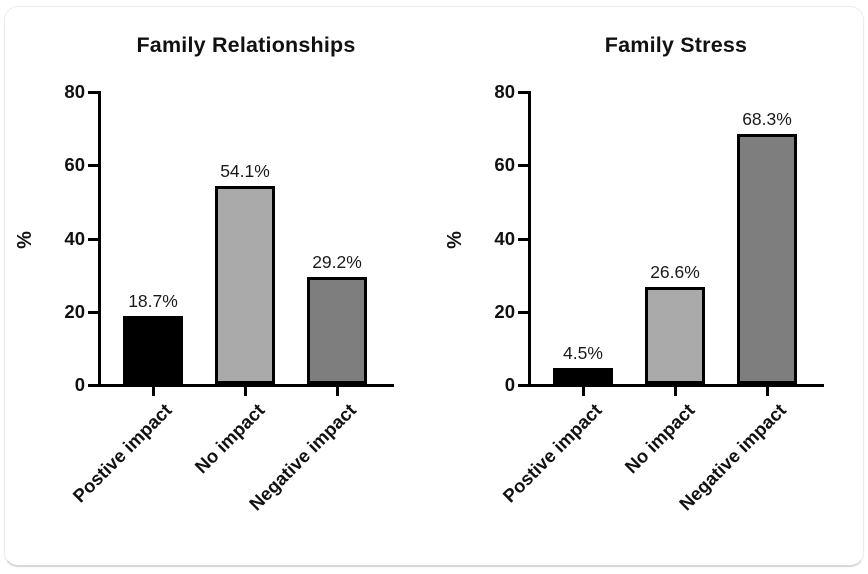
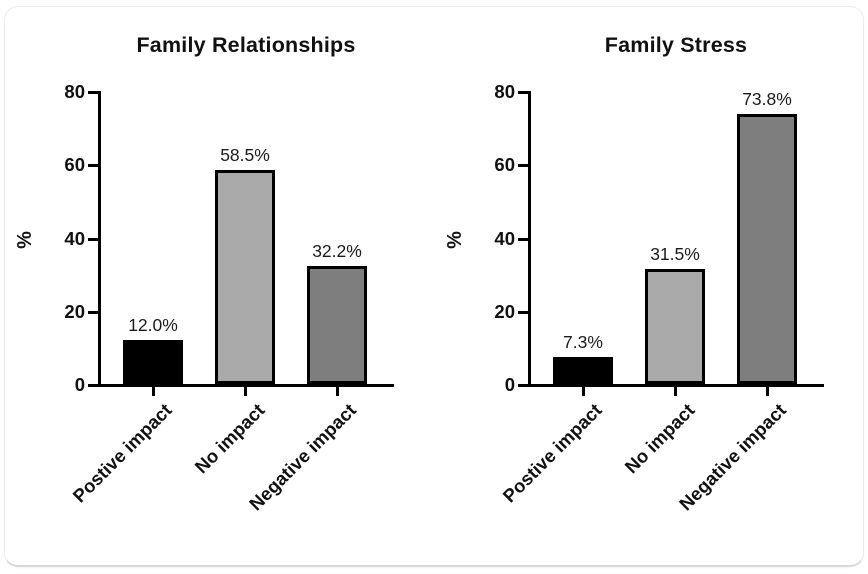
Family Relationships/Postive impact: 18.7% -> 12.0%
Family Relationships/No impact: 54.1% -> 58.5%
Family Relationships/Negative impact: 29.2% -> 32.2%
Family Stress/Postive impact: 4.5% -> 7.3%
Family Stress/No impact: 26.6% -> 31.5%
Family Stress/Negative impact: 68.3% -> 73.8%
